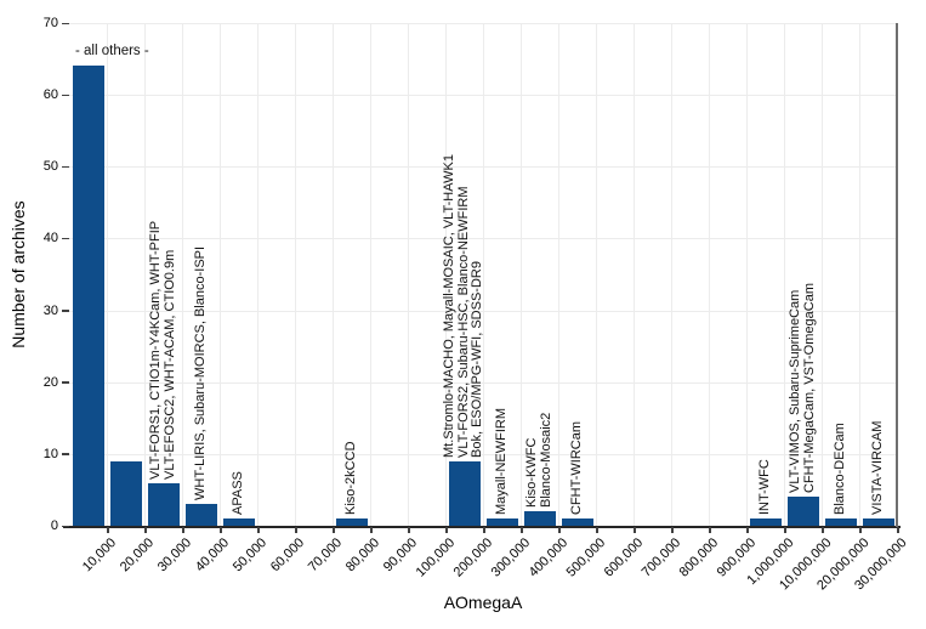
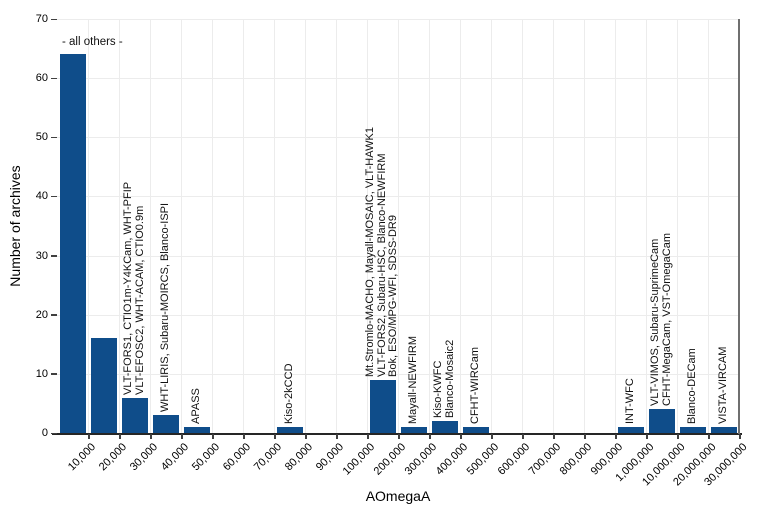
20,000: 9 -> 16
